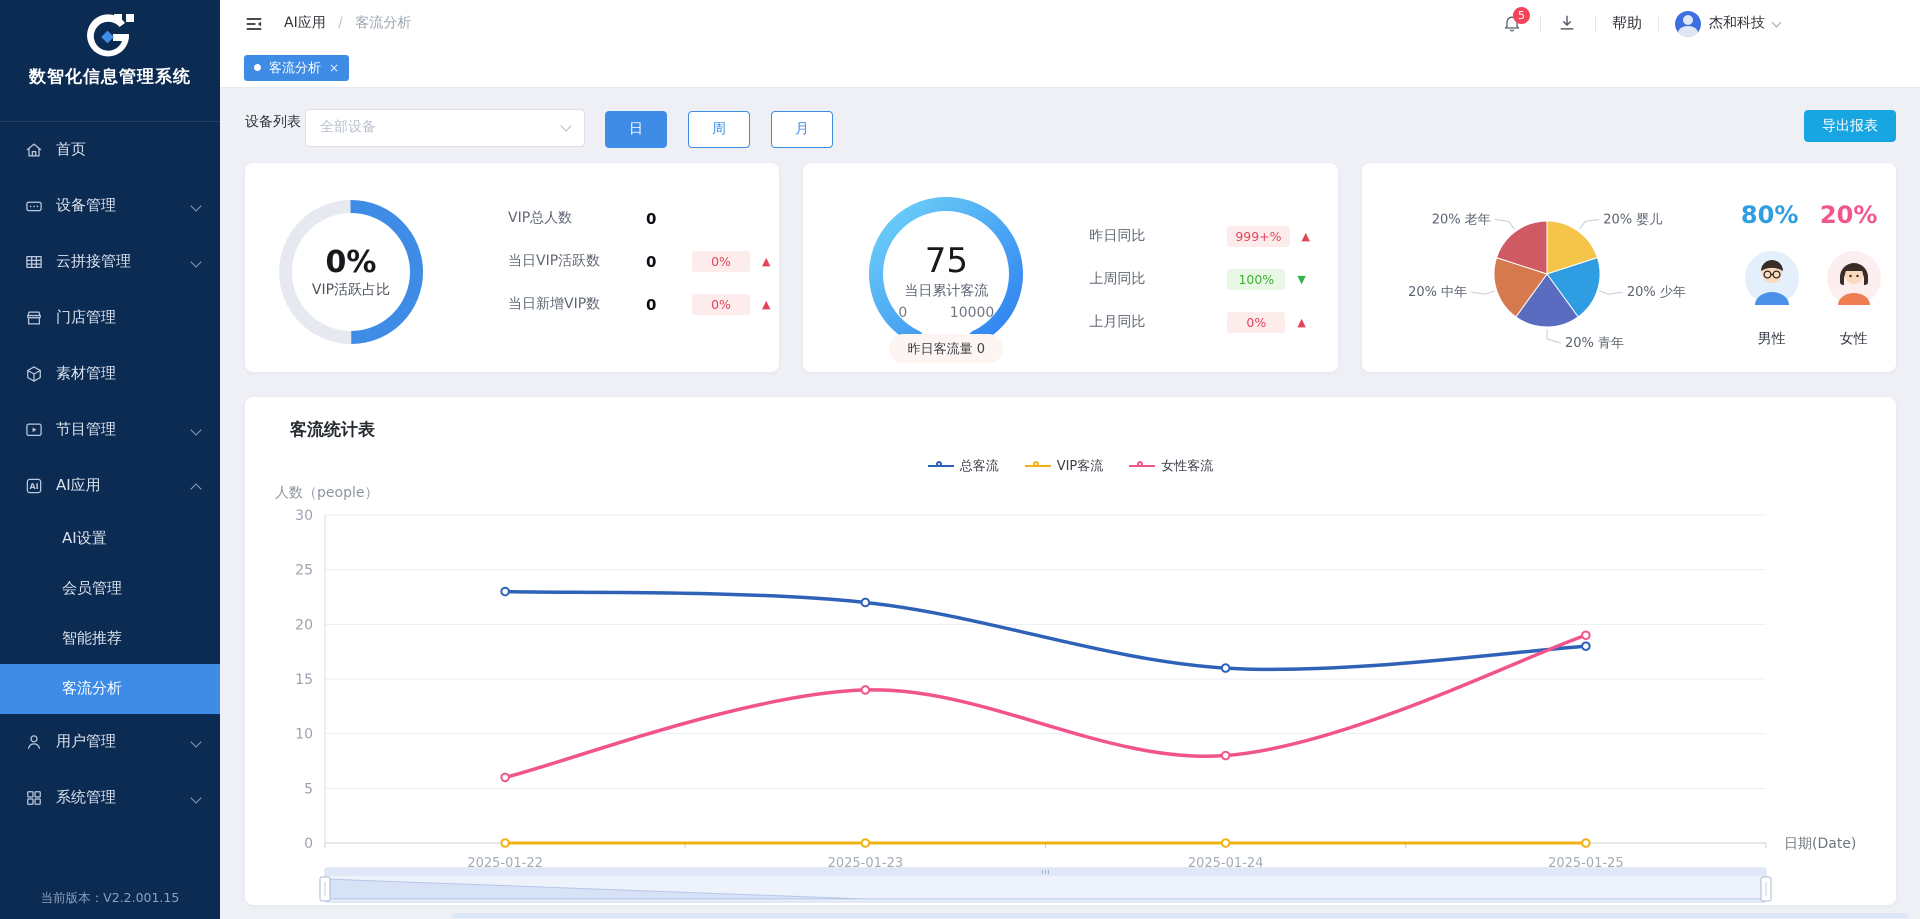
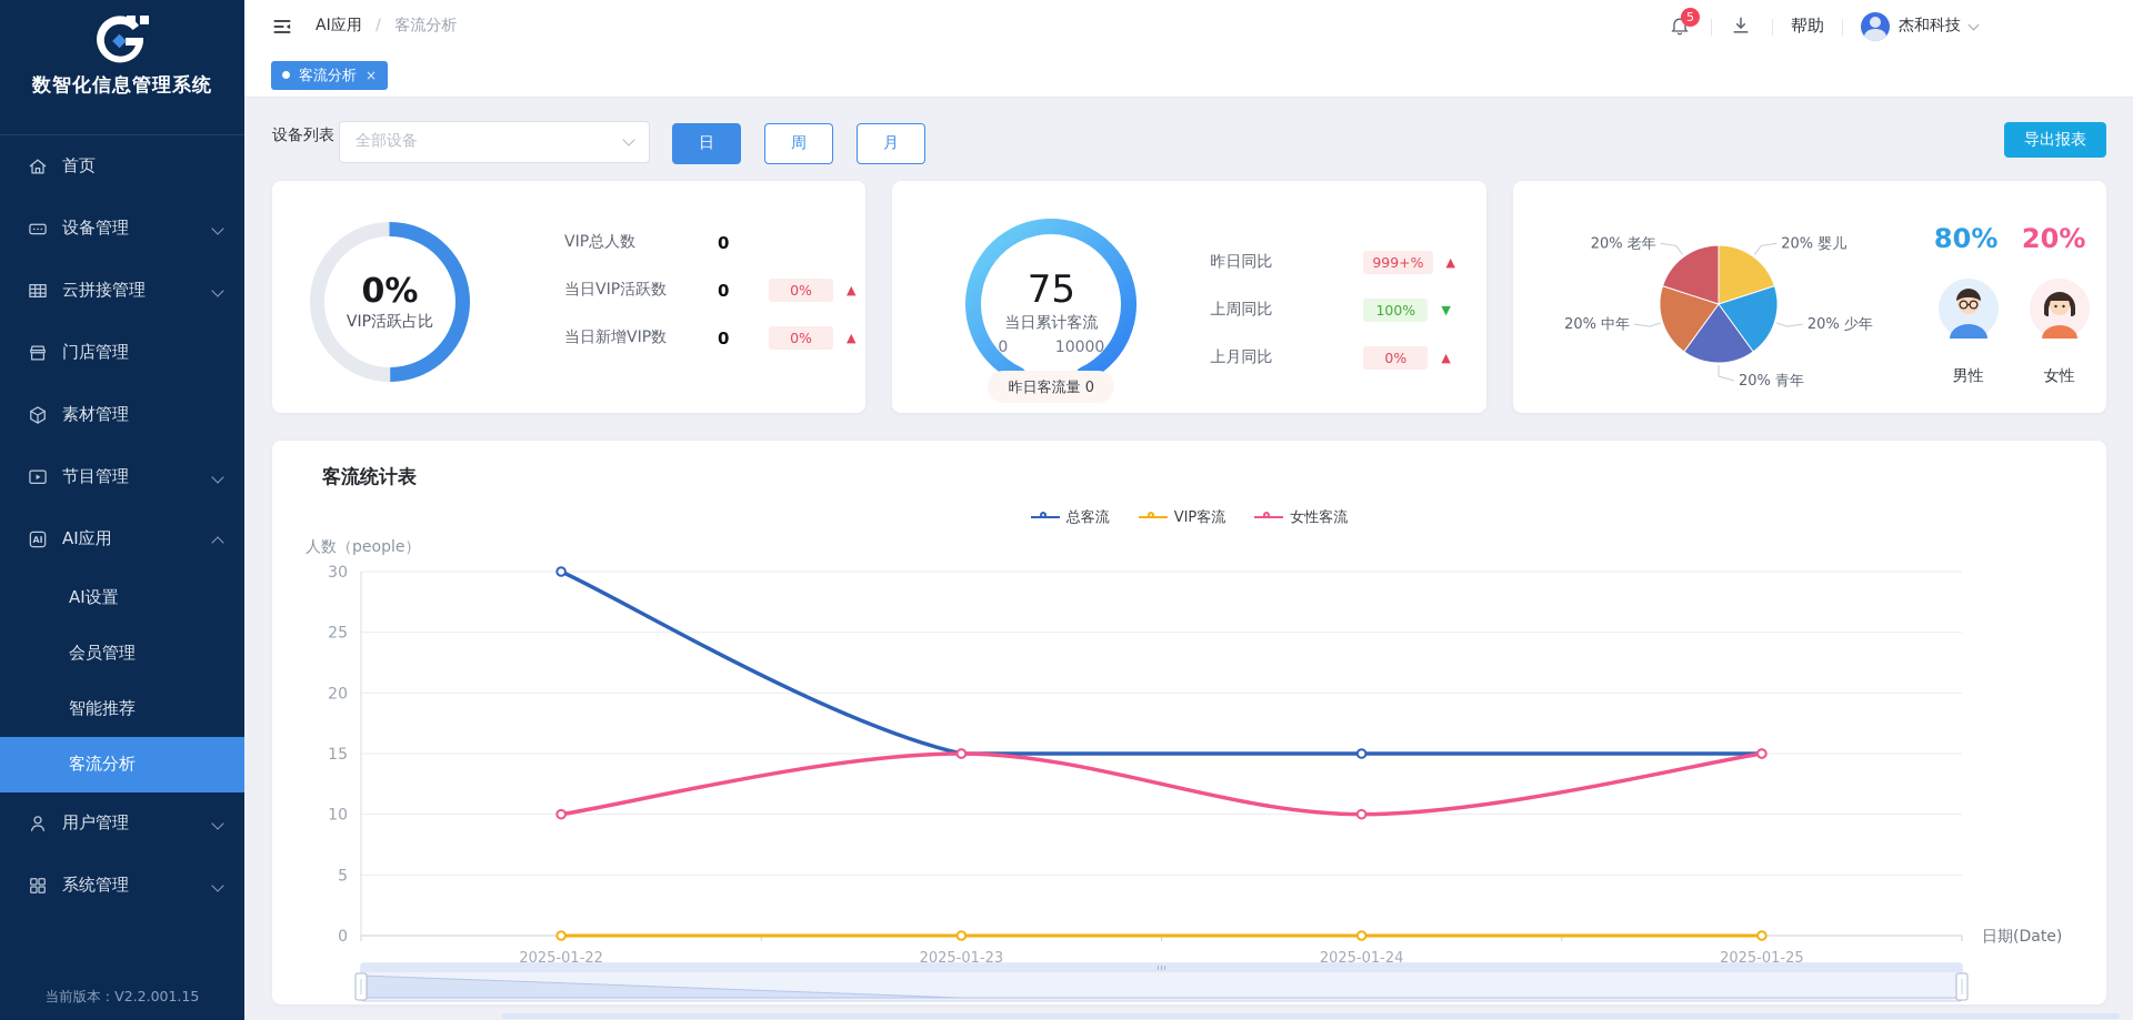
总客流/2025-01-22: 23 -> 30
女性客流/2025-01-22: 6 -> 10
总客流/2025-01-23: 22 -> 15
女性客流/2025-01-23: 14 -> 15
总客流/2025-01-24: 16 -> 15
女性客流/2025-01-24: 8 -> 10
总客流/2025-01-25: 18 -> 15
女性客流/2025-01-25: 19 -> 15
